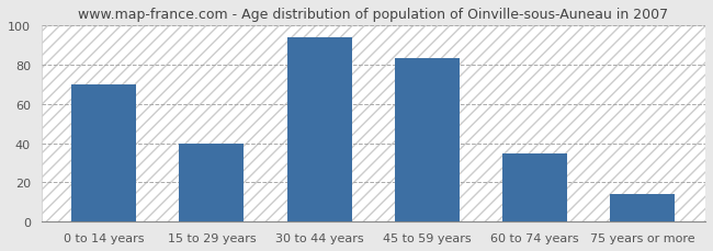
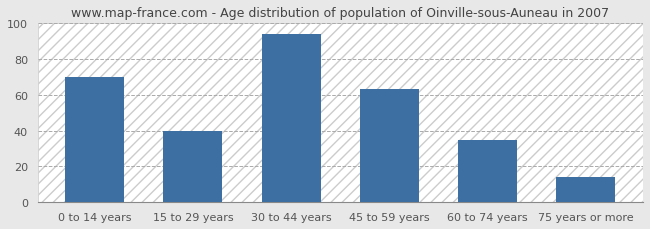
45 to 59 years: 83 -> 63
